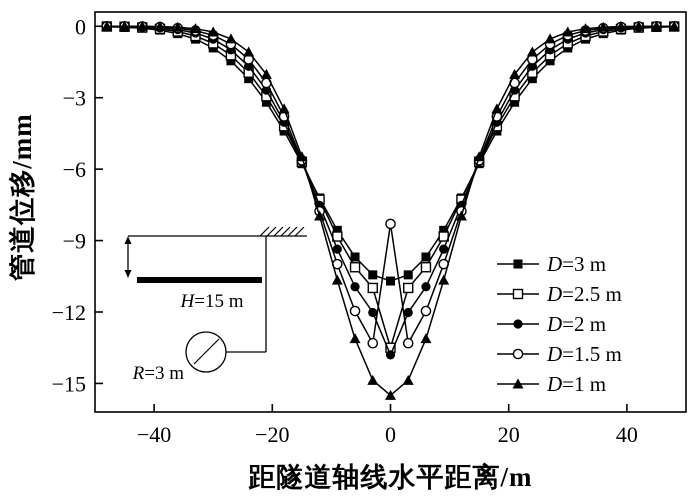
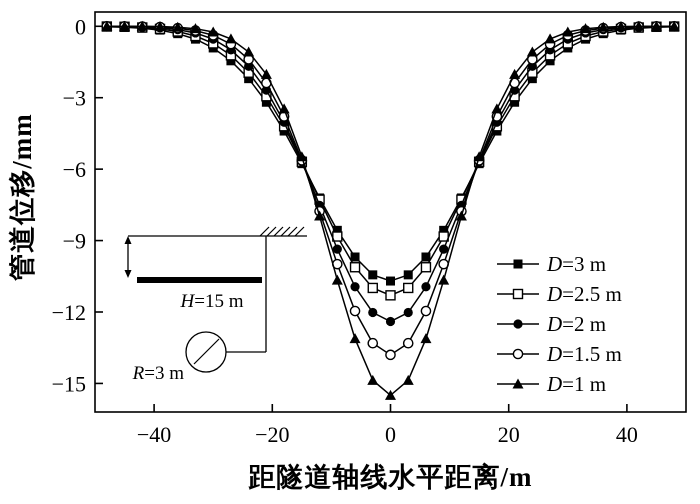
D=2.5 m/0: -13.5 -> -11.3
D=2 m/0: -13.8 -> -12.4
D=1.5 m/0: -8.3 -> -13.8
